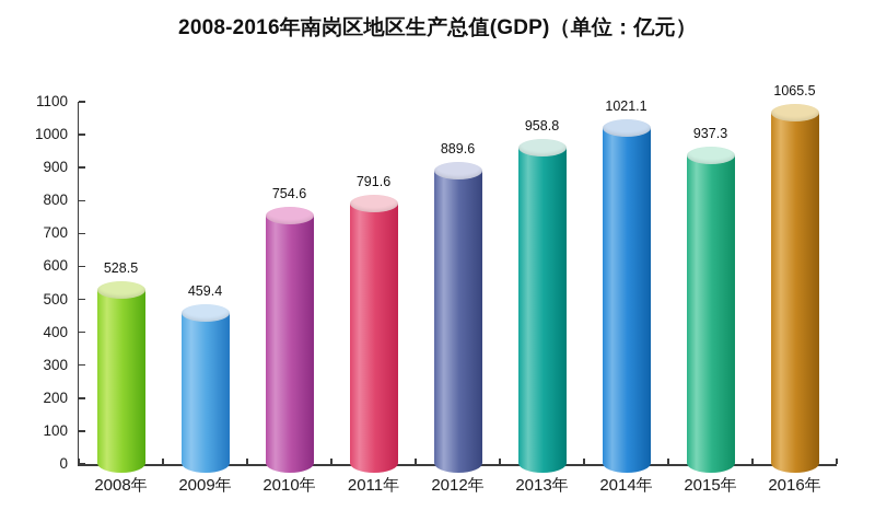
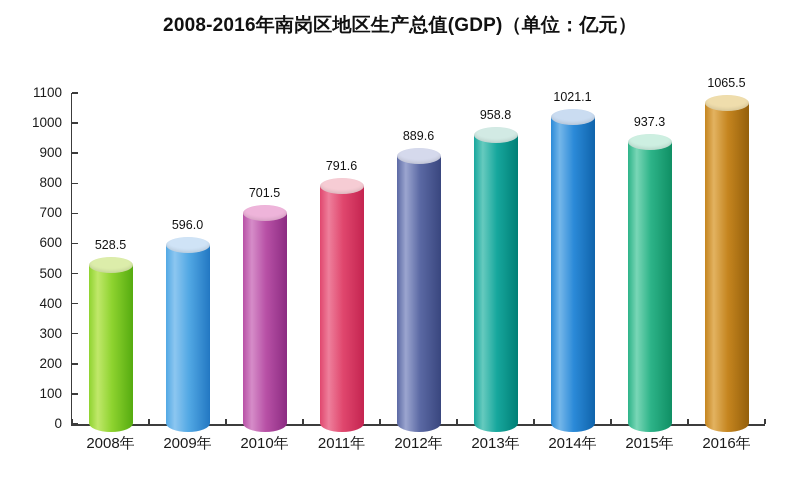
2009年: 459.4 -> 596.0
2010年: 754.6 -> 701.5
